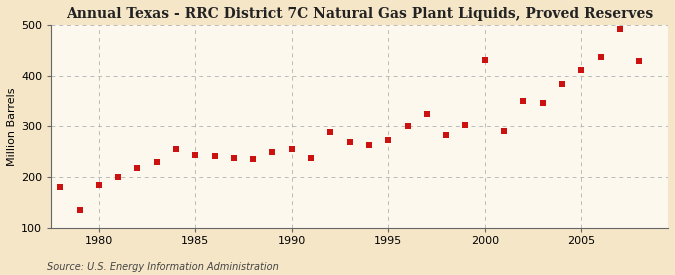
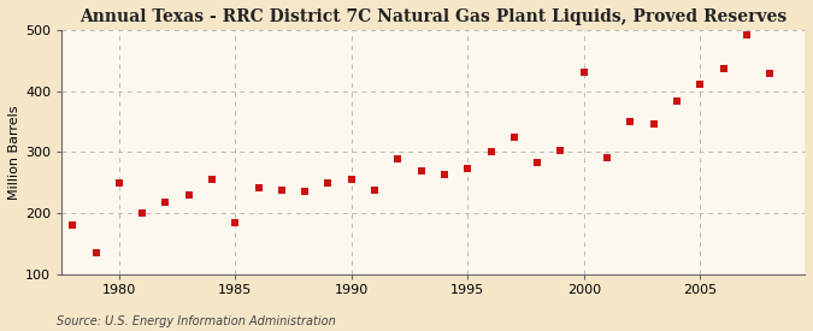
1980: 185 -> 250
1985: 243 -> 184
